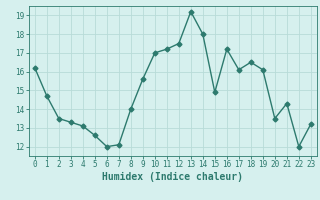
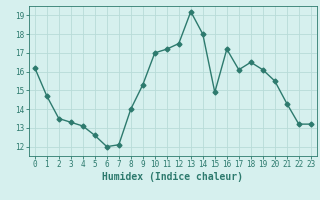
9: 15.6 -> 15.3
20: 13.5 -> 15.5
22: 12.0 -> 13.2
